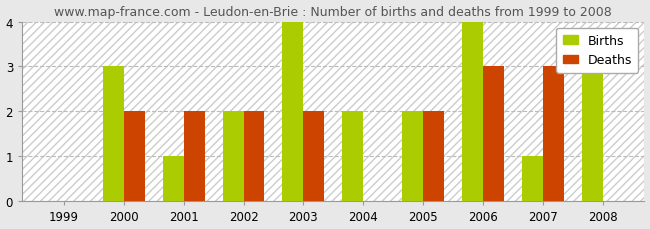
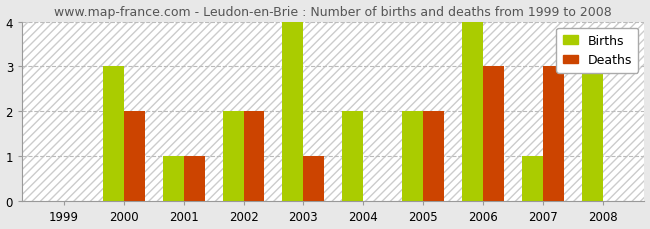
Deaths/2001: 2 -> 1
Deaths/2003: 2 -> 1
